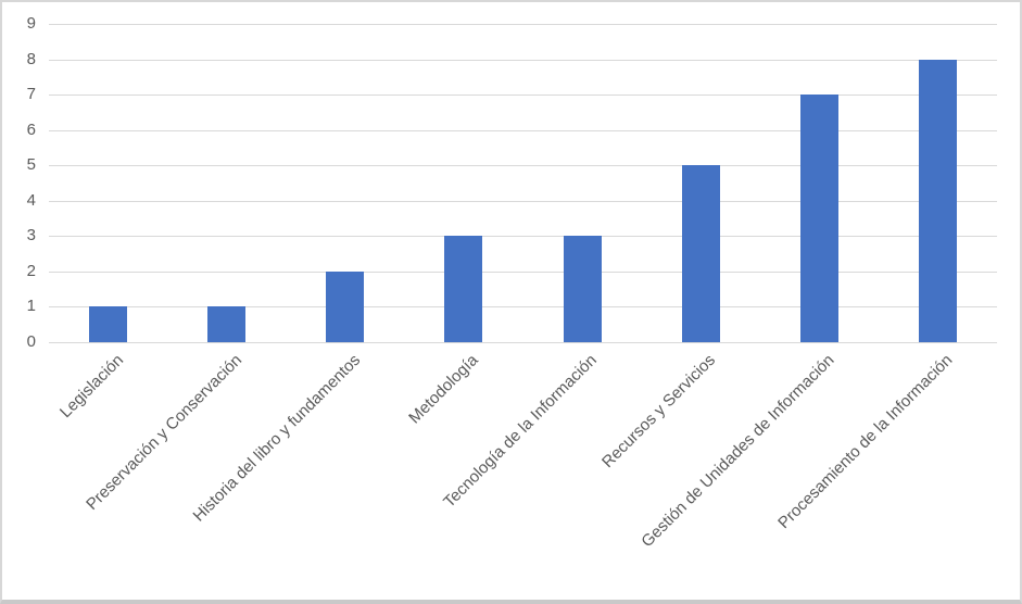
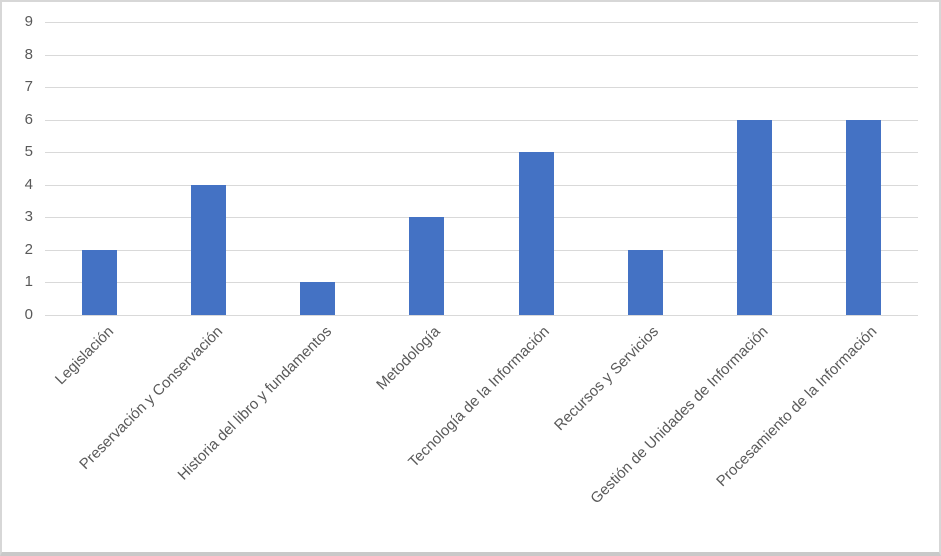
Legislación: 1 -> 2
Preservación y Conservación: 1 -> 4
Historia del libro y fundamentos: 2 -> 1
Tecnología de la Información: 3 -> 5
Recursos y Servicios: 5 -> 2
Gestión de Unidades de Información: 7 -> 6
Procesamiento de la Información: 8 -> 6
